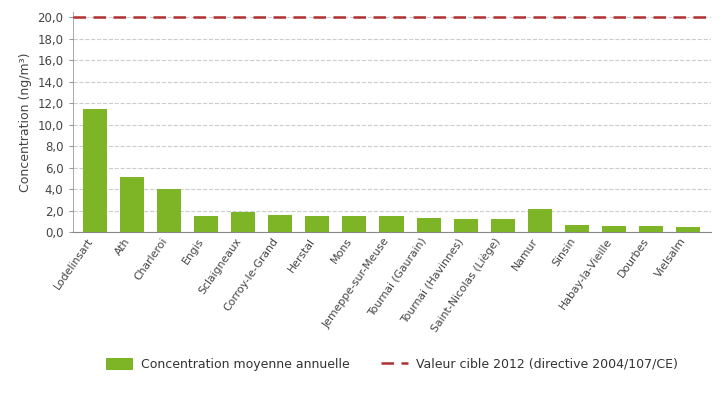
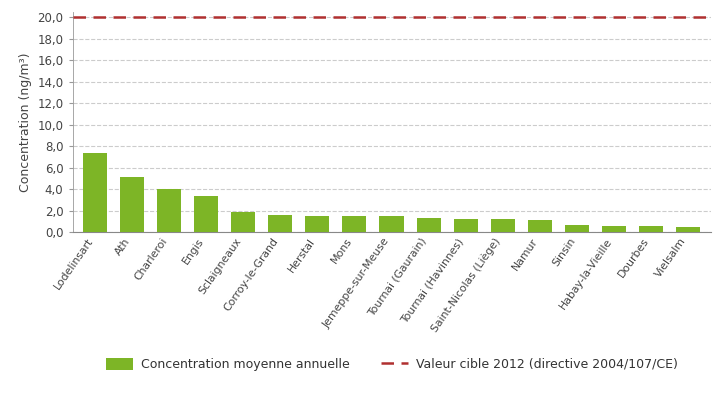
Lodelinsart: 11,5 -> 7,4
Engis: 1,5 -> 3,4
Namur: 2,1 -> 1,1
